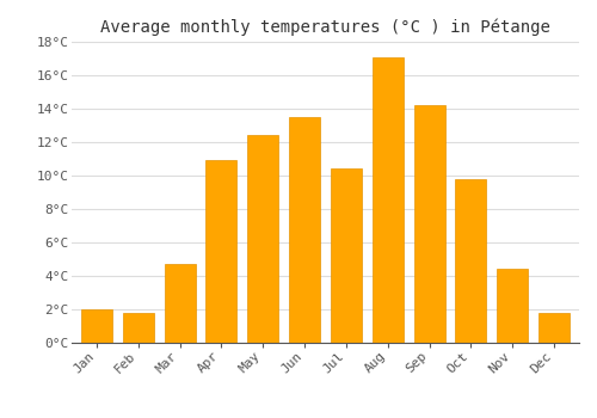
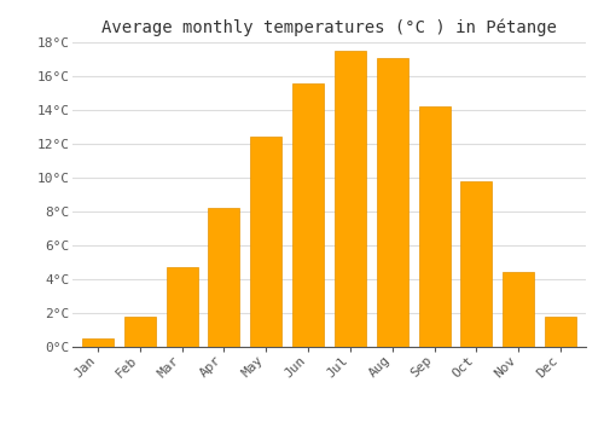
Jan: 2.0°C -> 0.5°C
Apr: 10.9°C -> 8.2°C
Jun: 13.5°C -> 15.6°C
Jul: 10.4°C -> 17.5°C
